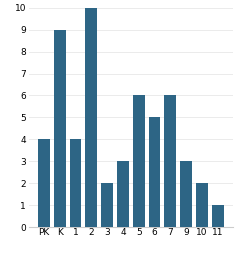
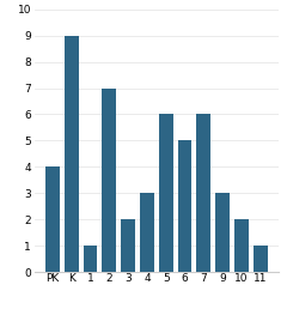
1: 4 -> 1
2: 10 -> 7
